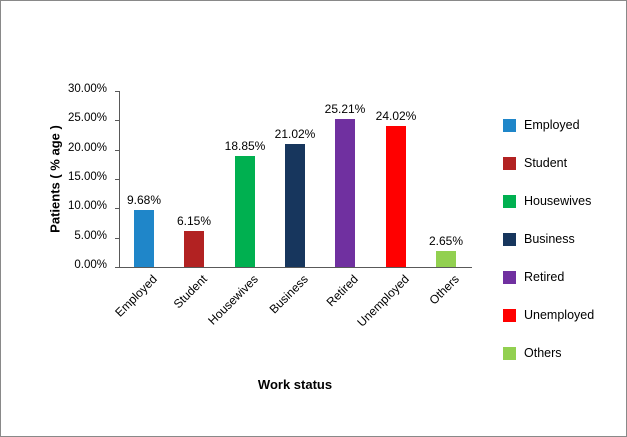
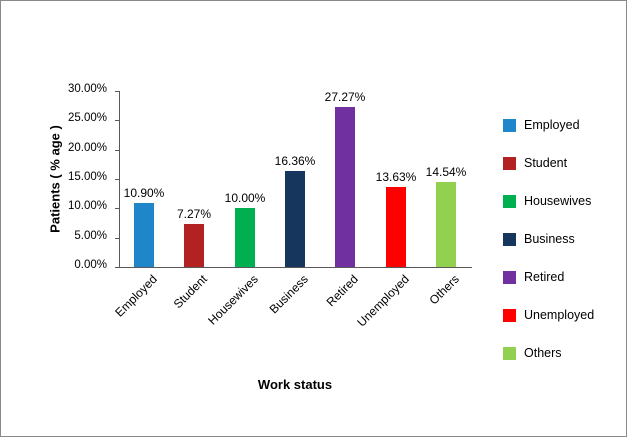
Employed: 9.68% -> 10.90%
Student: 6.15% -> 7.27%
Housewives: 18.85% -> 10.00%
Business: 21.02% -> 16.36%
Retired: 25.21% -> 27.27%
Unemployed: 24.02% -> 13.63%
Others: 2.65% -> 14.54%
